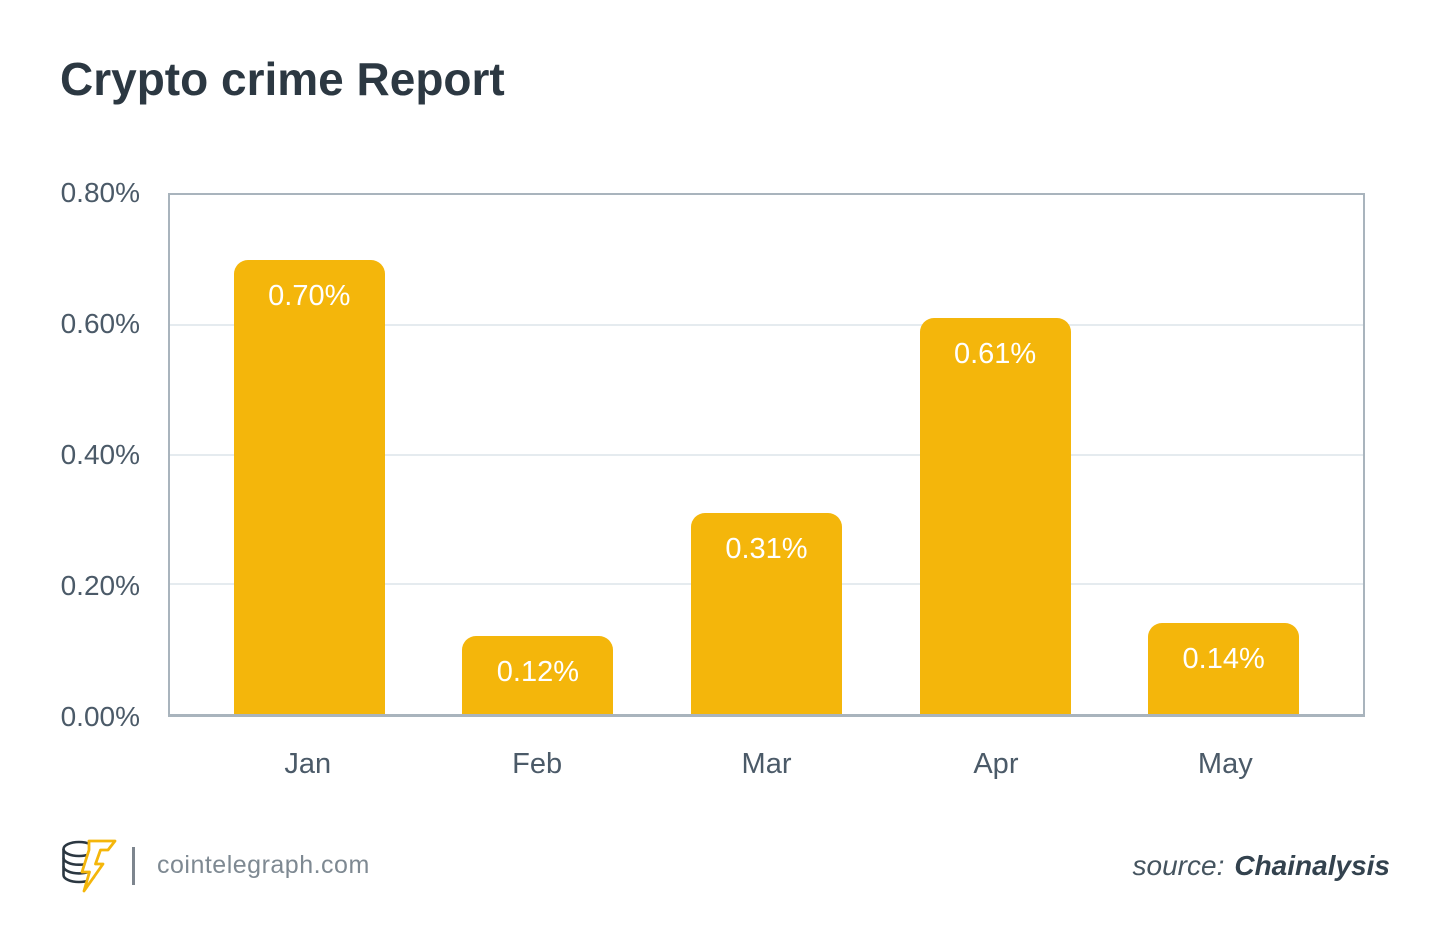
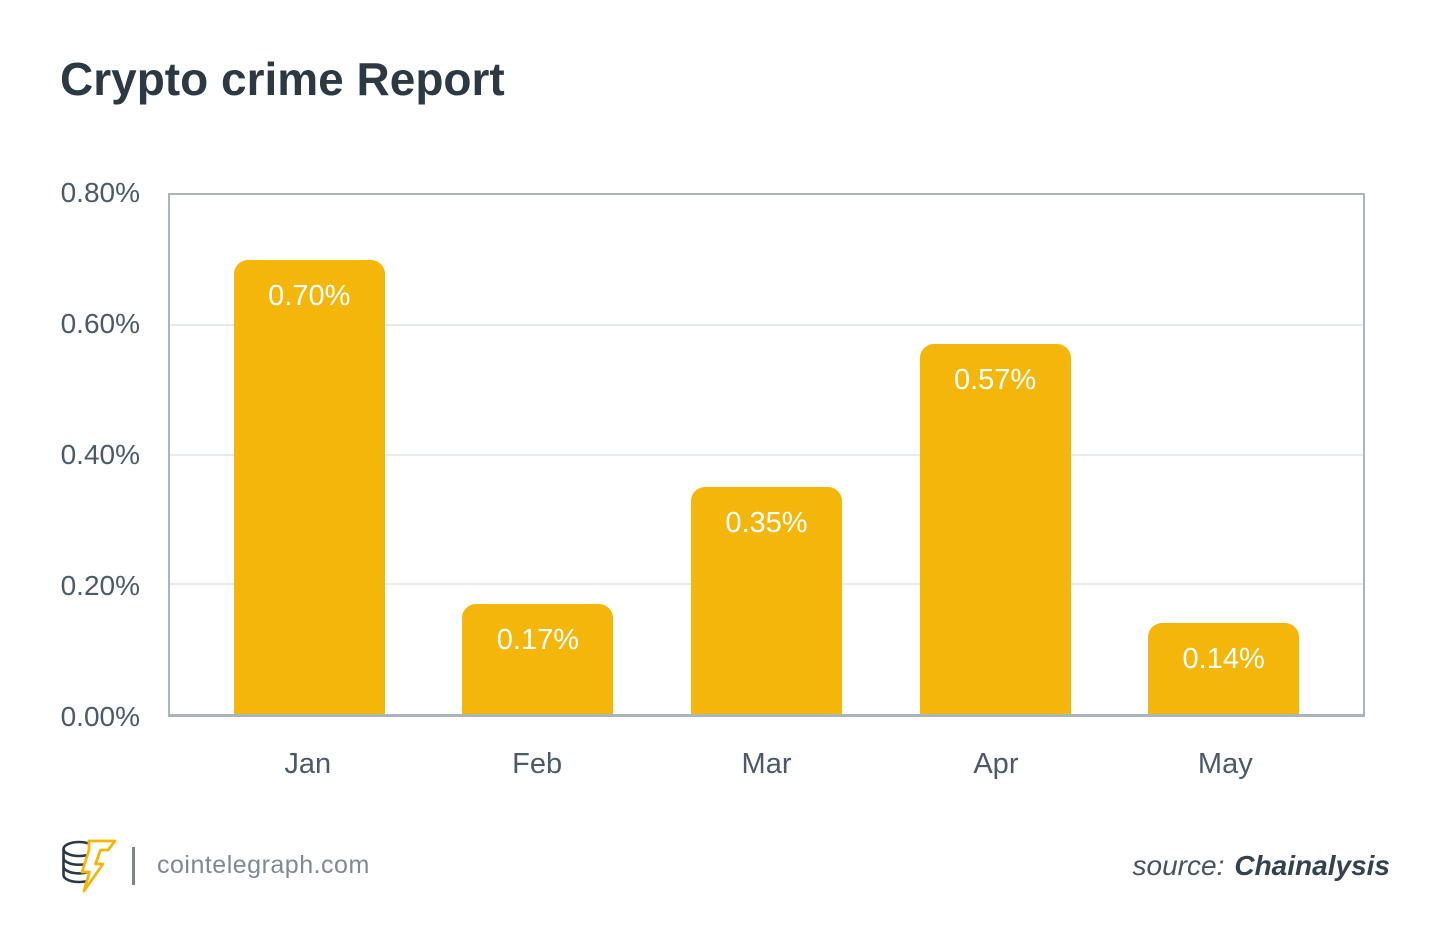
Feb: 0.12% -> 0.17%
Mar: 0.31% -> 0.35%
Apr: 0.61% -> 0.57%
